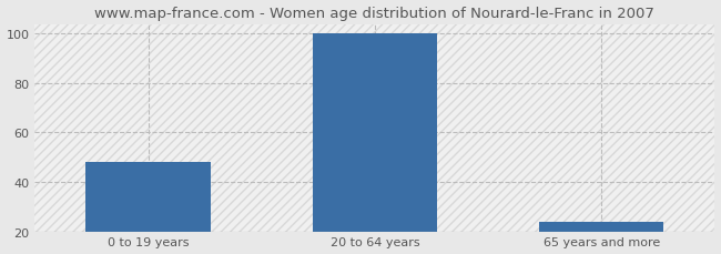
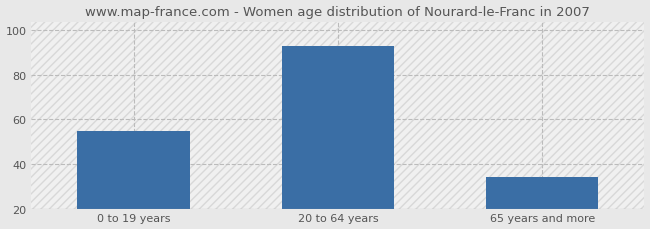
0 to 19 years: 48 -> 55
20 to 64 years: 100 -> 93
65 years and more: 24 -> 34
